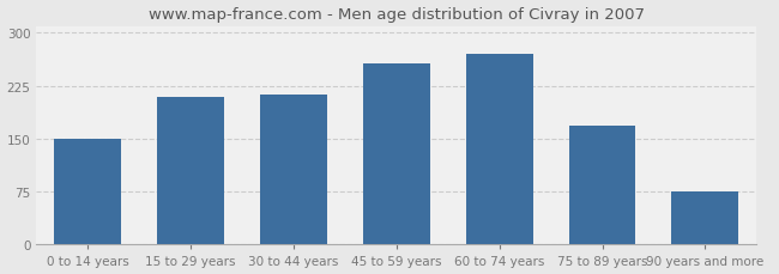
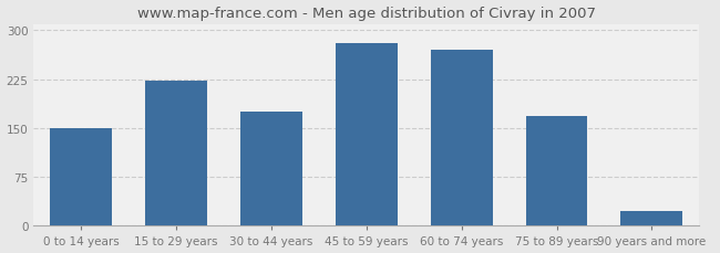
15 to 29 years: 210 -> 222
30 to 44 years: 212 -> 175
45 to 59 years: 256 -> 280
90 years and more: 76 -> 22
